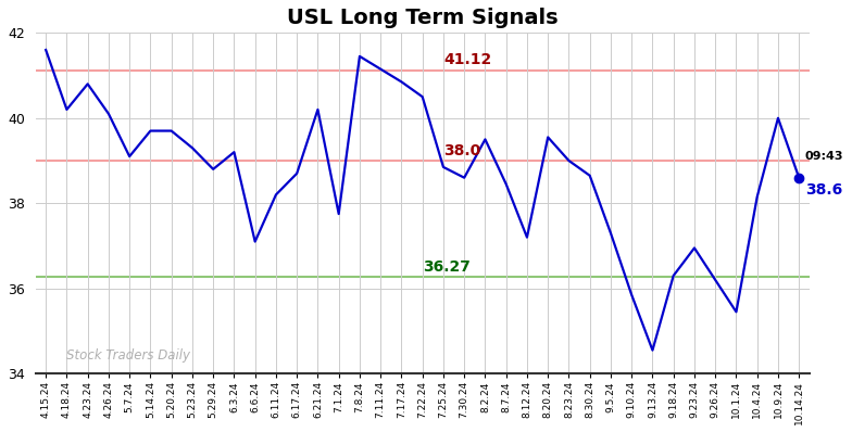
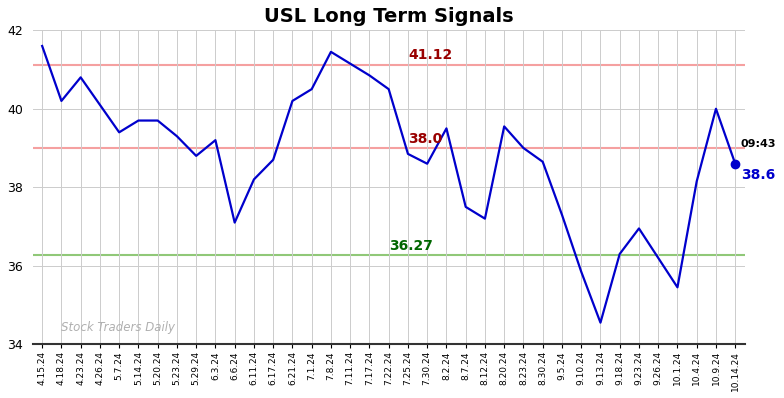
5.7.24: 39.10 -> 39.40
7.1.24: 37.75 -> 40.50
8.7.24: 38.45 -> 37.50
